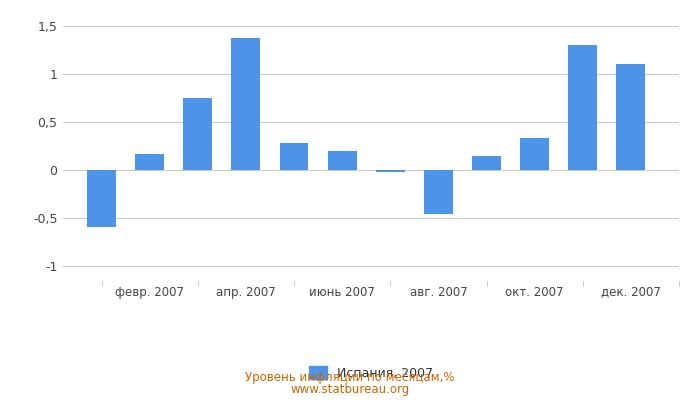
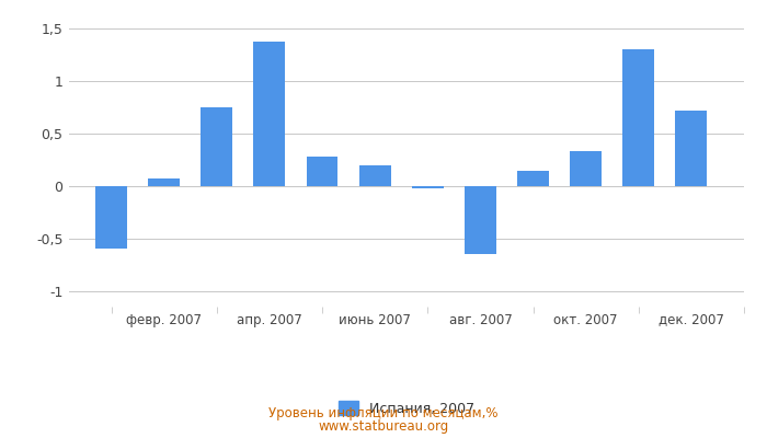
февр. 2007: 0,16 -> 0,07
авг. 2007: -0,46 -> -0,65
дек. 2007: 1,10 -> 0,71
